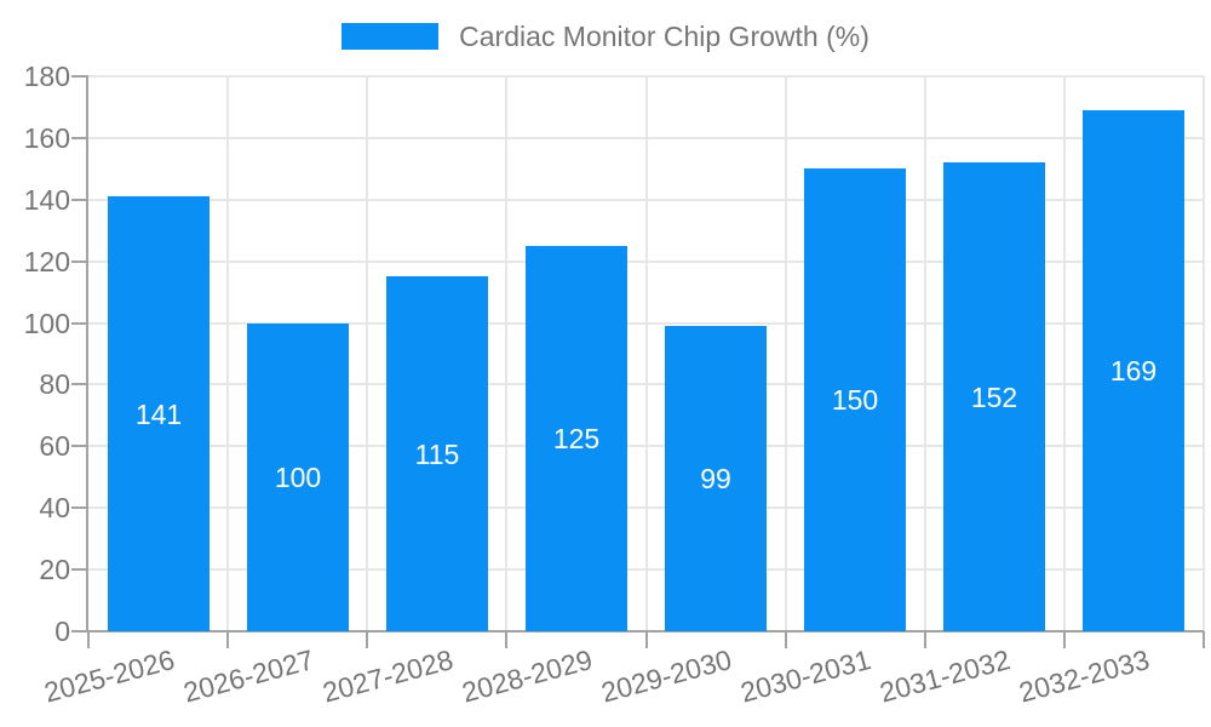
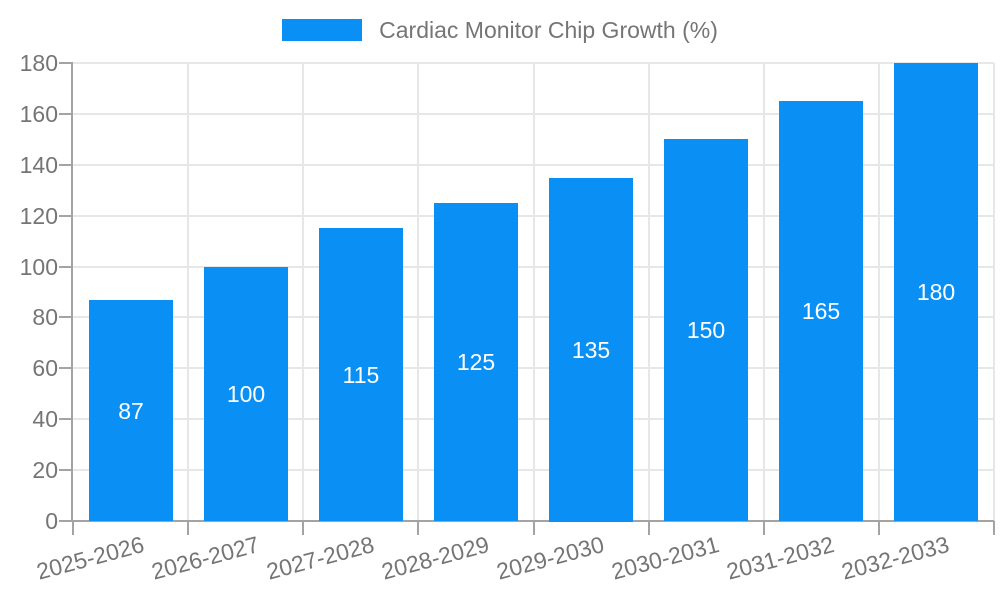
2025-2026: 141 -> 87
2029-2030: 99 -> 135
2031-2032: 152 -> 165
2032-2033: 169 -> 180
